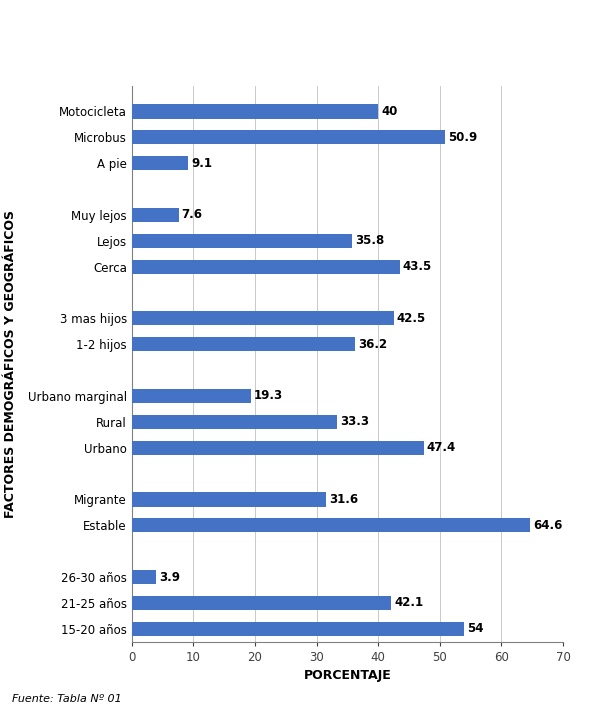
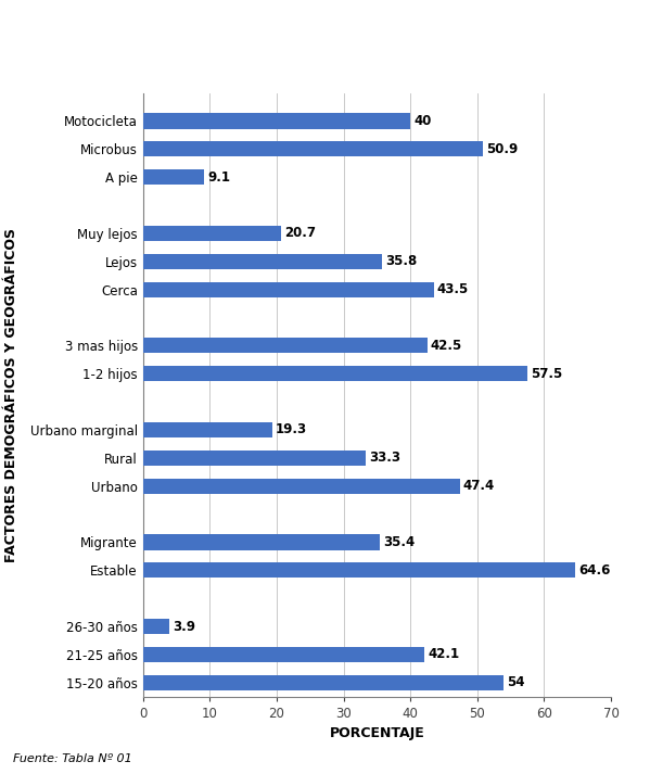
Muy lejos: 7.6 -> 20.7
1-2 hijos: 36.2 -> 57.5
Migrante: 31.6 -> 35.4
